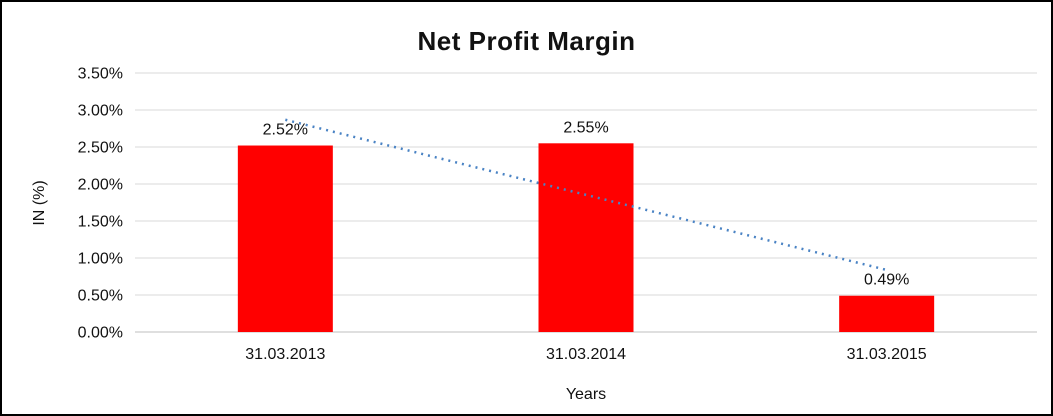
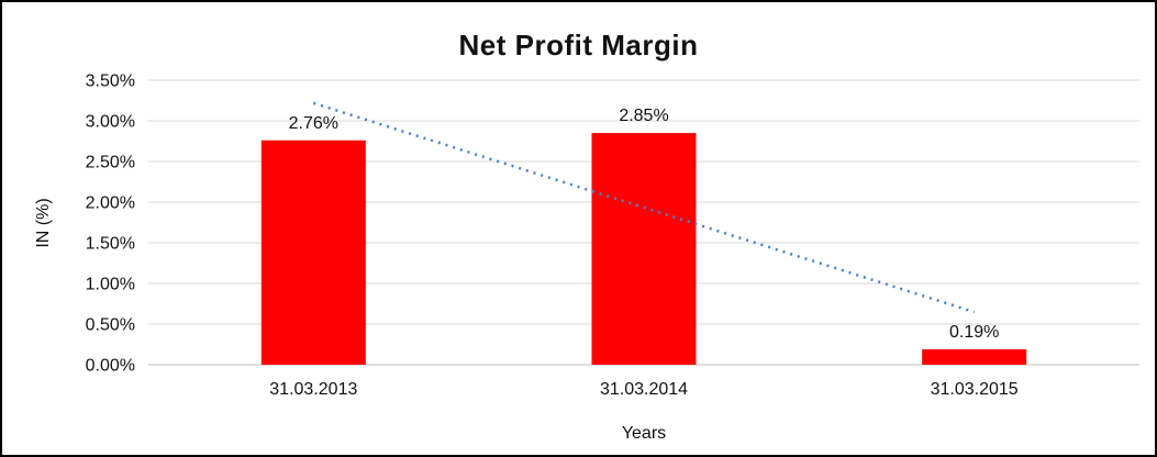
31.03.2013: 2.52% -> 2.76%
31.03.2014: 2.55% -> 2.85%
31.03.2015: 0.49% -> 0.19%
